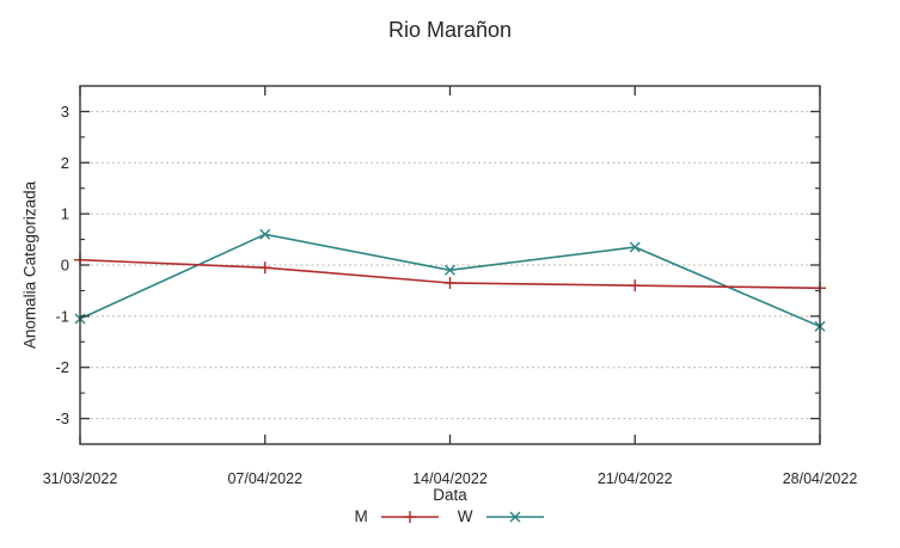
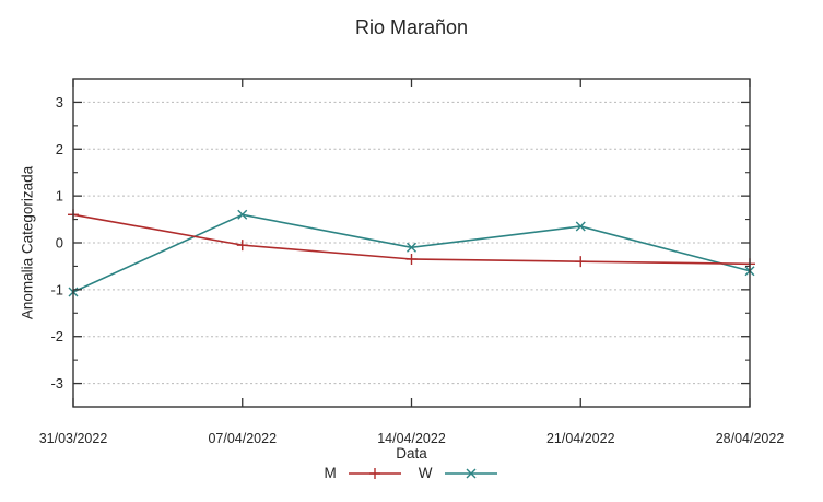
M/31/03/2022: 0.1 -> 0.6
W/28/04/2022: -1.2 -> -0.6
